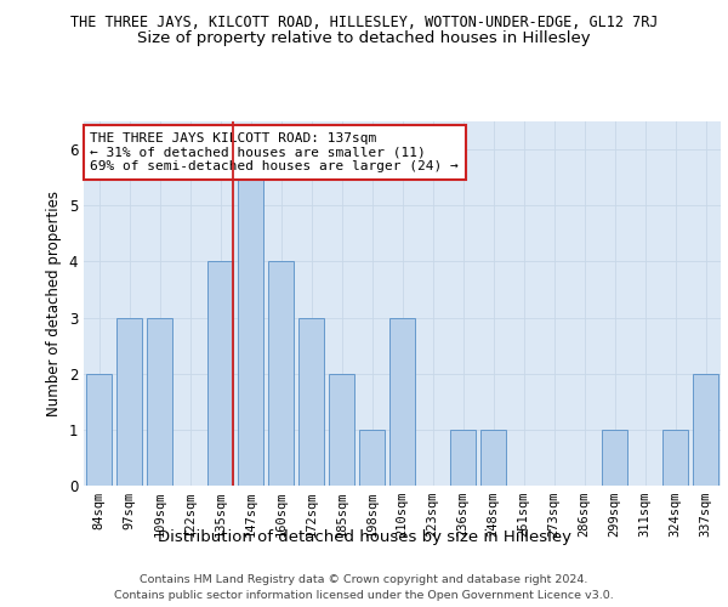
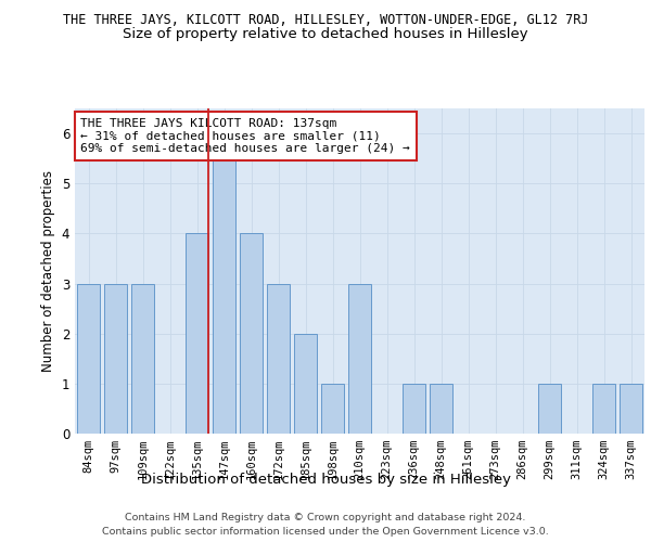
84sqm: 2 -> 3
337sqm: 2 -> 1
